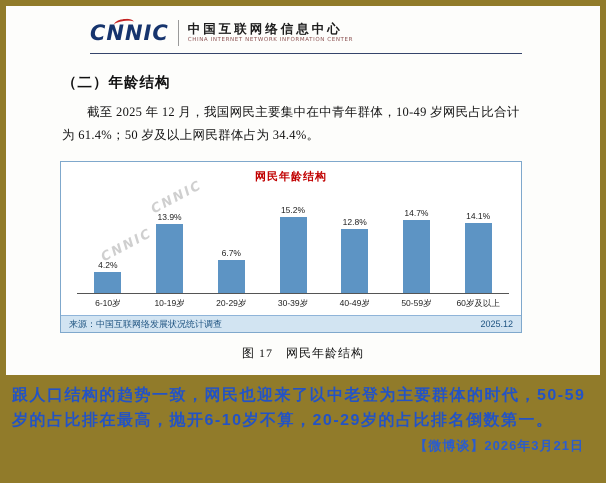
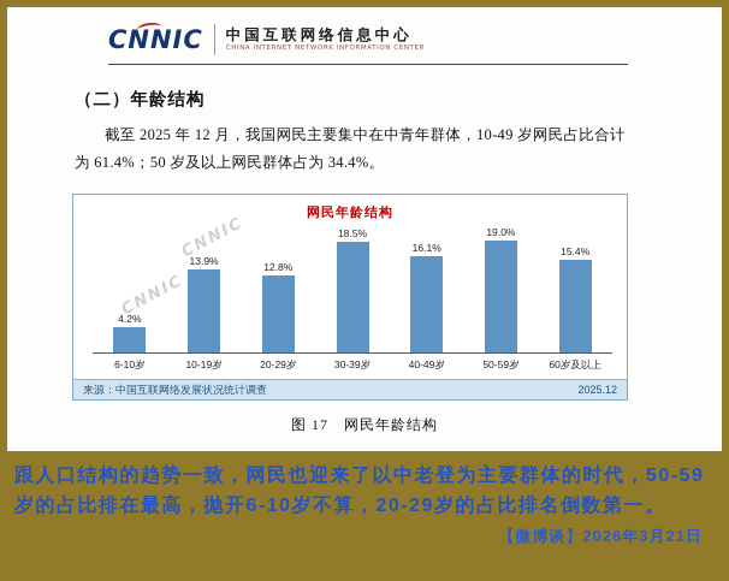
20-29岁: 6.7% -> 12.8%
30-39岁: 15.2% -> 18.5%
40-49岁: 12.8% -> 16.1%
50-59岁: 14.7% -> 19.0%
60岁及以上: 14.1% -> 15.4%
